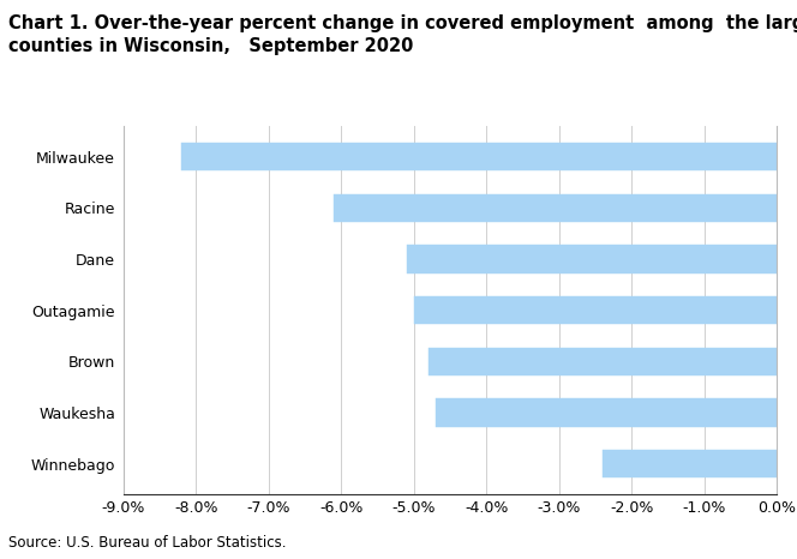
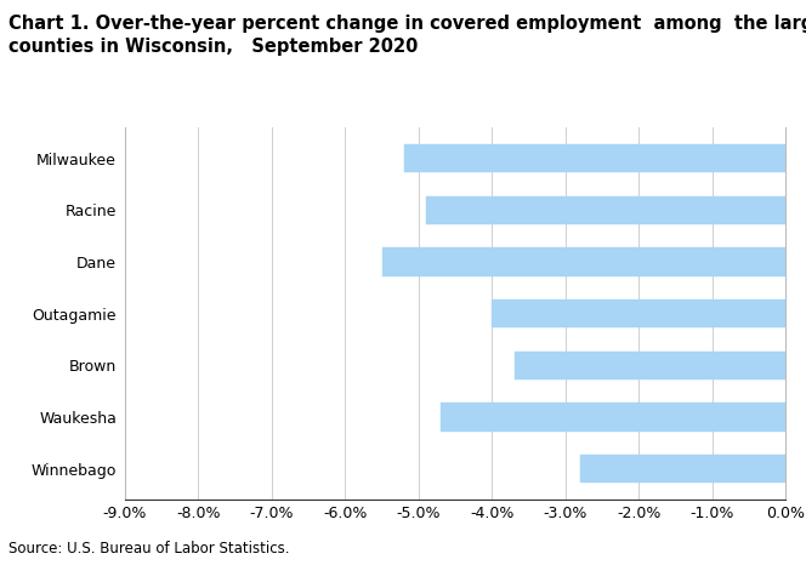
Milwaukee: -8.2% -> -5.2%
Racine: -6.1% -> -4.9%
Dane: -5.1% -> -5.5%
Outagamie: -5.0% -> -4.0%
Brown: -4.8% -> -3.7%
Winnebago: -2.4% -> -2.8%
